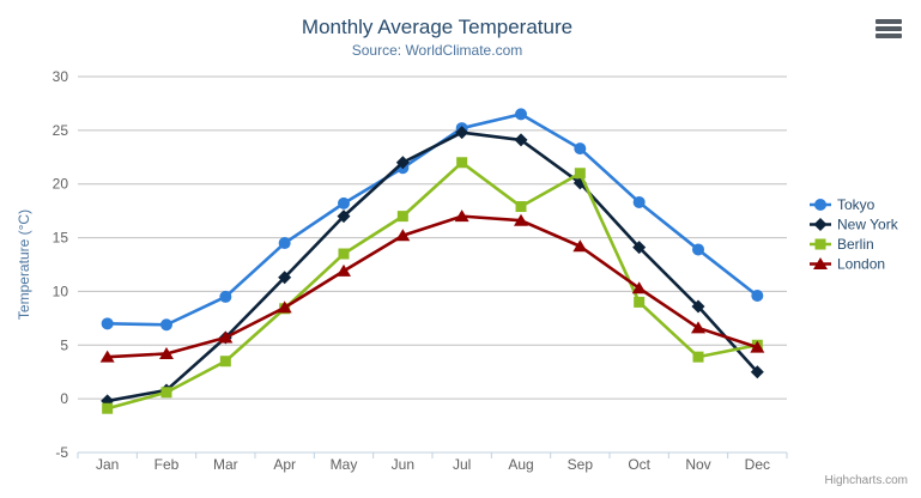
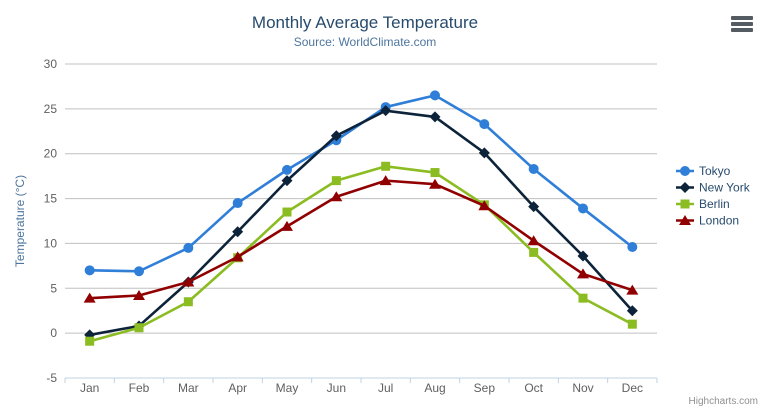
Berlin/Jul: 22 -> 19
Berlin/Sep: 21 -> 14
Berlin/Dec: 5 -> 1
